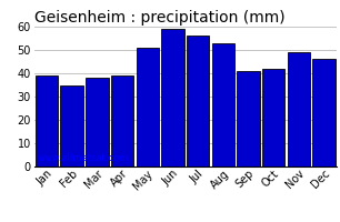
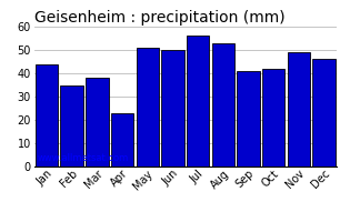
Jan: 39 -> 44
Apr: 39 -> 23
Jun: 59 -> 50
